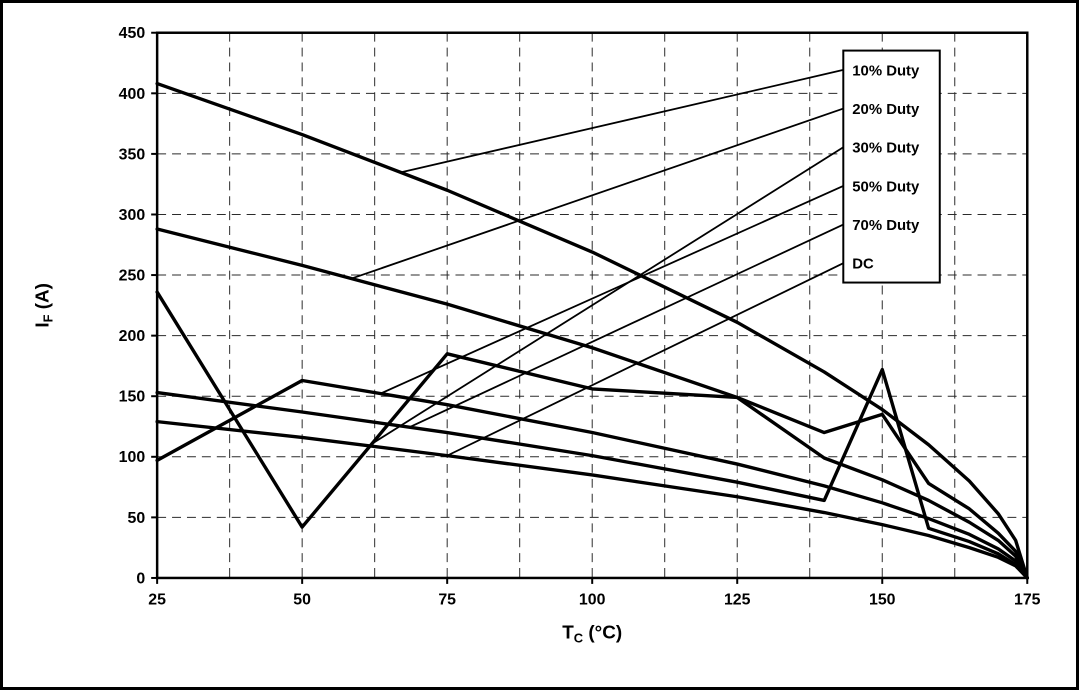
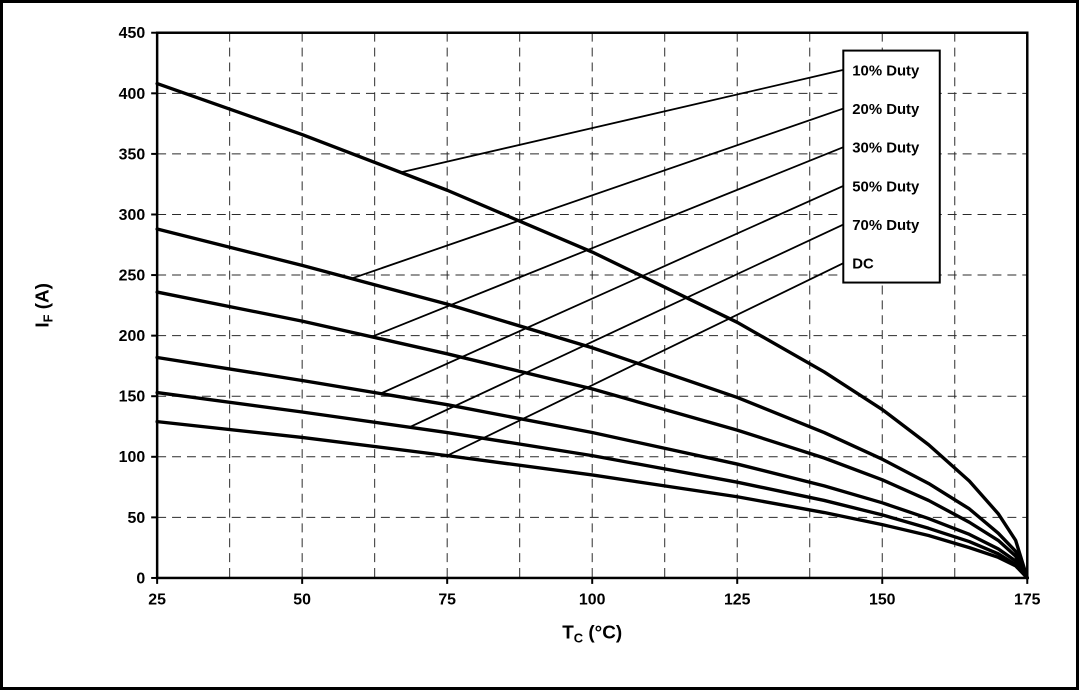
50% Duty/25: 97 -> 182
30% Duty/50: 42 -> 212
30% Duty/125: 149 -> 122
20% Duty/150: 135 -> 98
70% Duty/150: 172 -> 52
